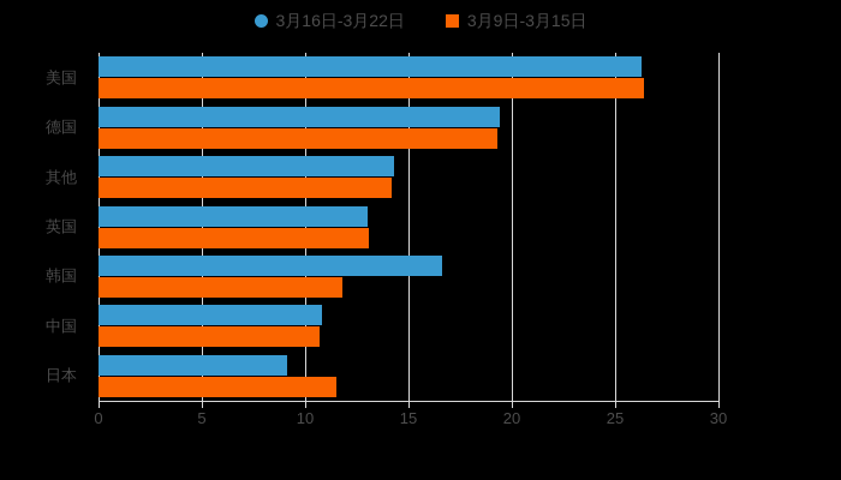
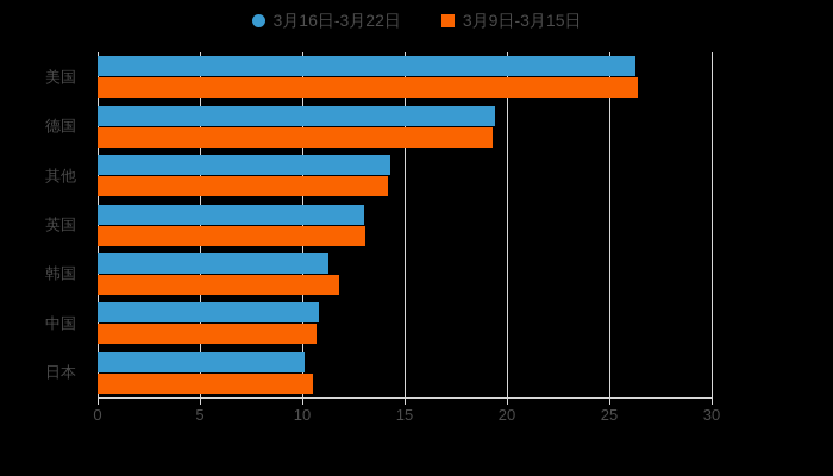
3月16日-3月22日/韩国: 16.6 -> 11.3
3月16日-3月22日/日本: 9.1 -> 10.1
3月9日-3月15日/日本: 11.5 -> 10.5
